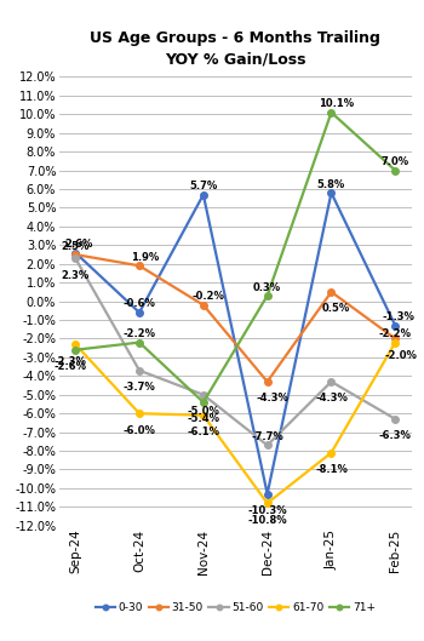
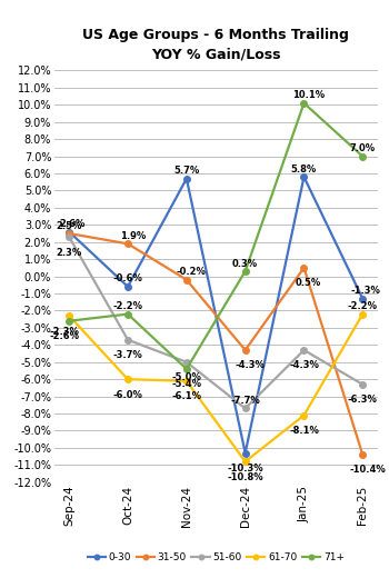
31-50/Feb-25: -2.0% -> -10.4%
